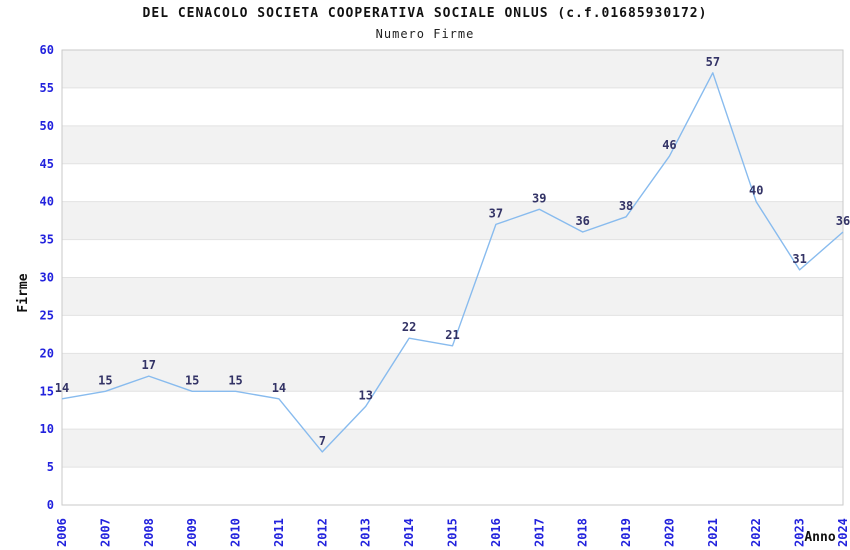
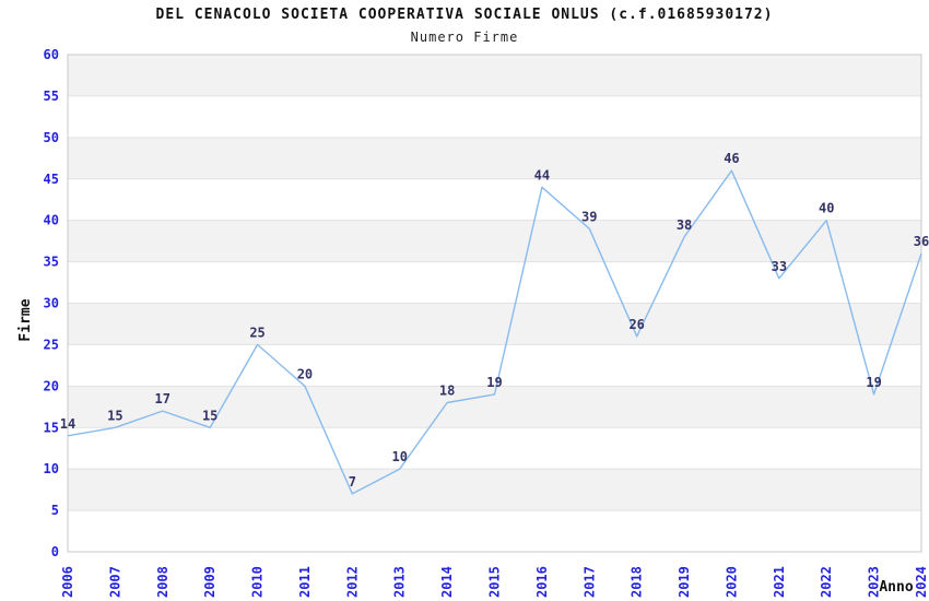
2010: 15 -> 25
2011: 14 -> 20
2013: 13 -> 10
2014: 22 -> 18
2015: 21 -> 19
2016: 37 -> 44
2018: 36 -> 26
2021: 57 -> 33
2023: 31 -> 19
